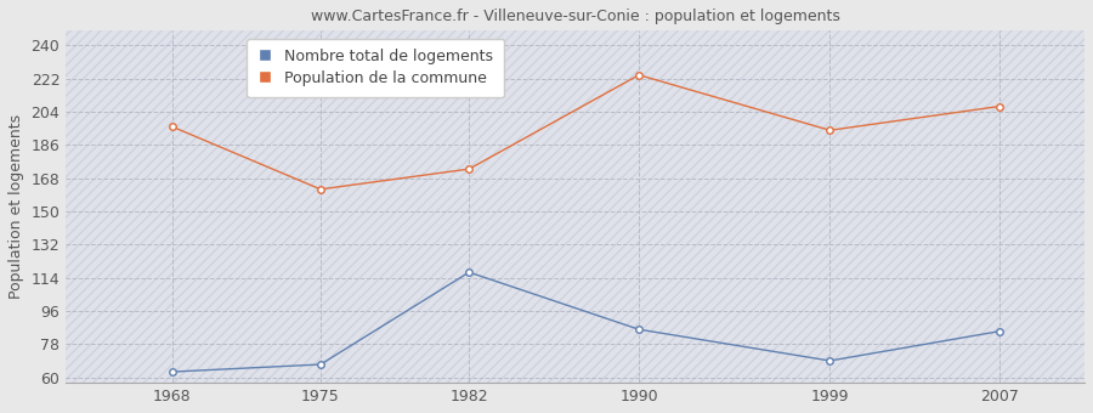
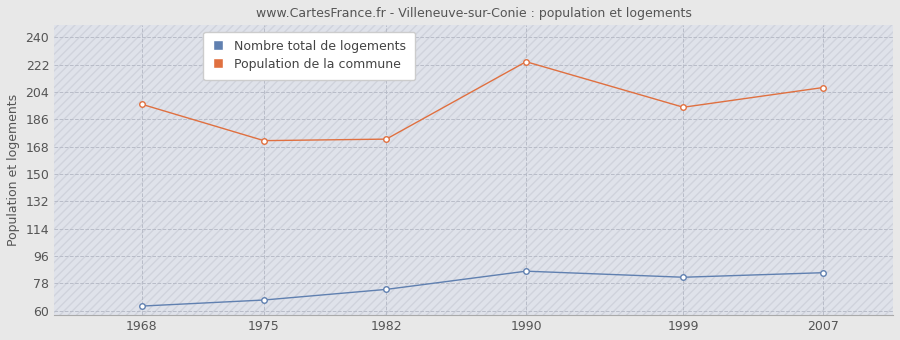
Population de la commune/1975: 162 -> 172
Nombre total de logements/1982: 117 -> 74
Nombre total de logements/1999: 69 -> 82
